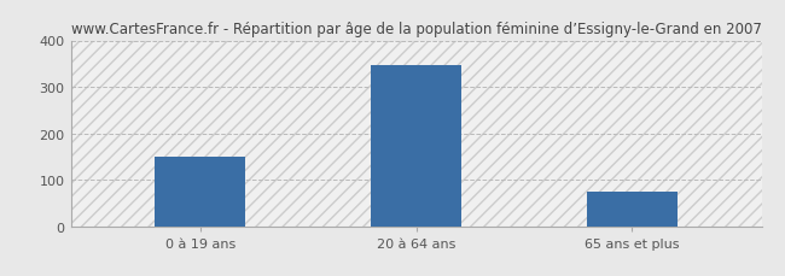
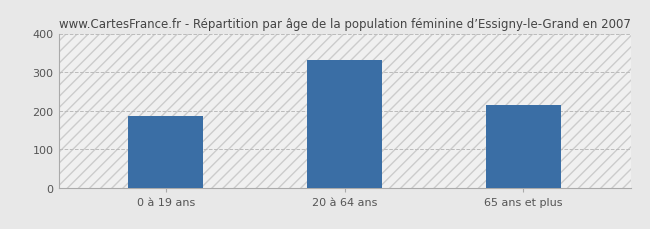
0 à 19 ans: 150 -> 185
20 à 64 ans: 348 -> 330
65 ans et plus: 75 -> 215
